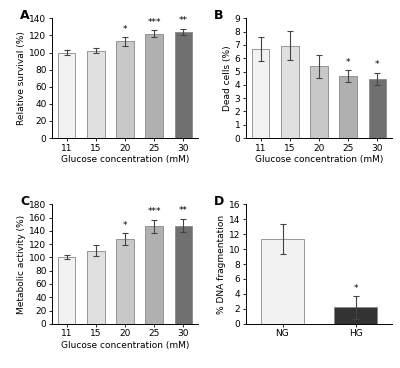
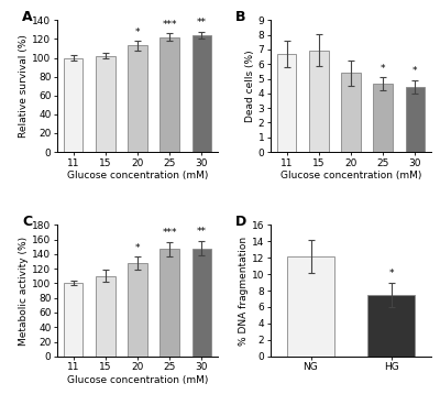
NG: 11.4 -> 12.2
HG: 2.2 -> 7.5
